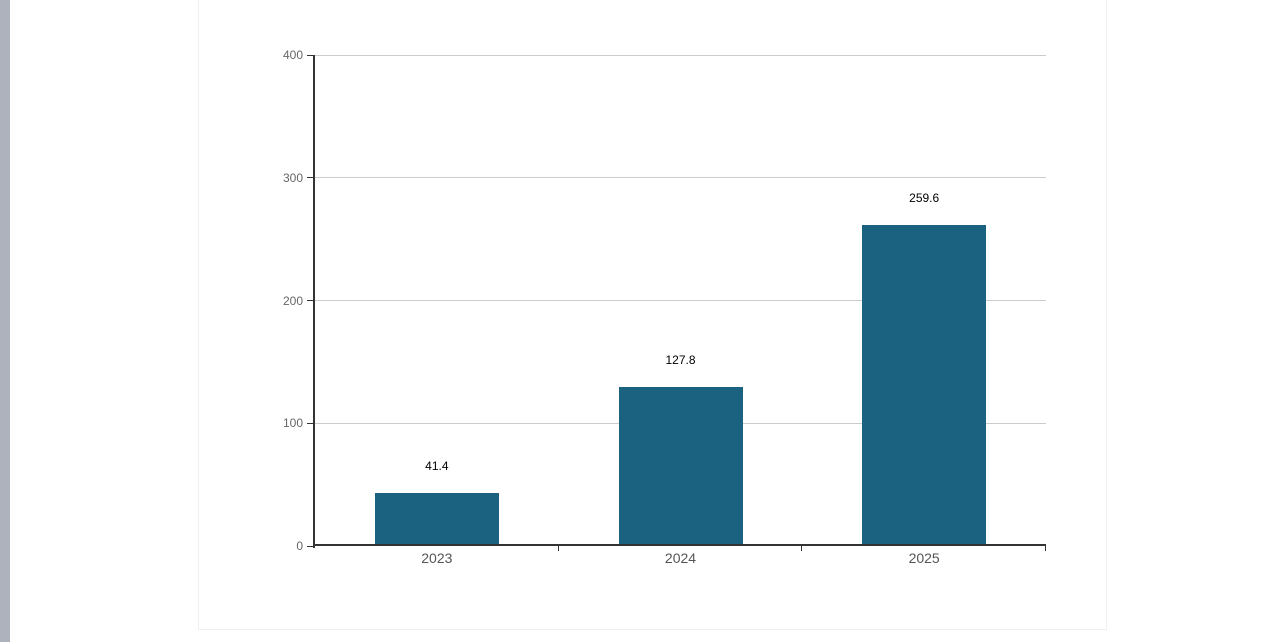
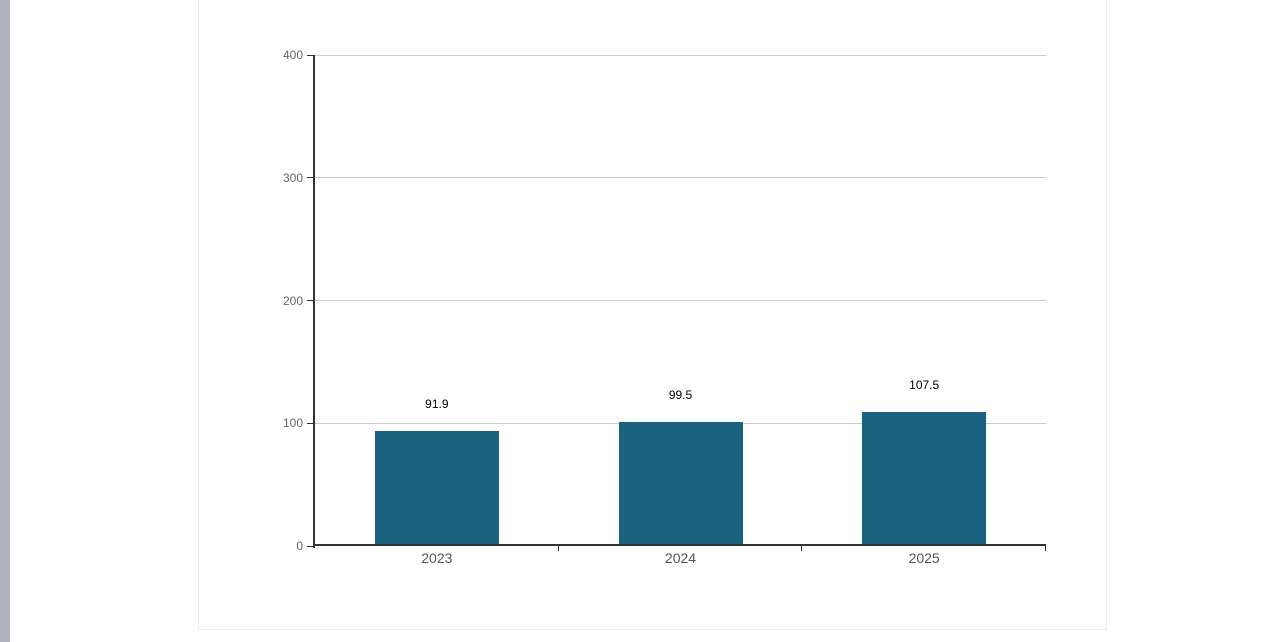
2023: 41.4 -> 91.9
2024: 127.8 -> 99.5
2025: 259.6 -> 107.5
